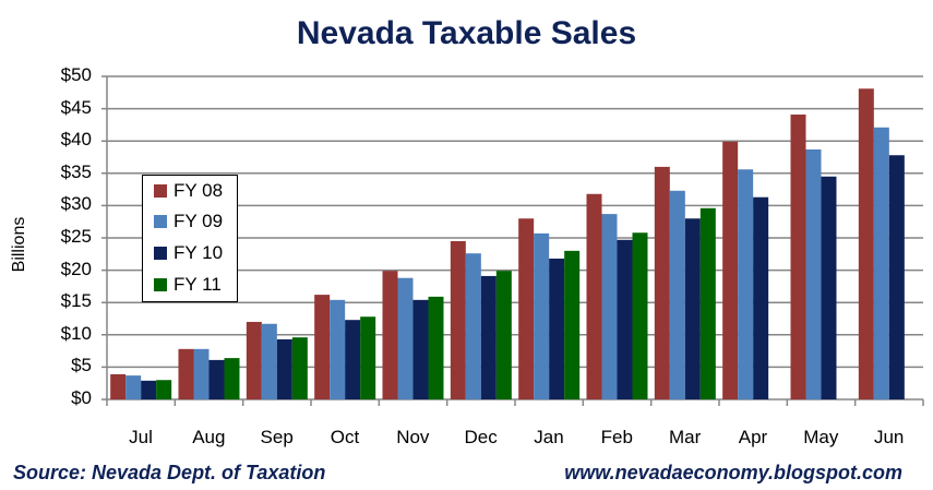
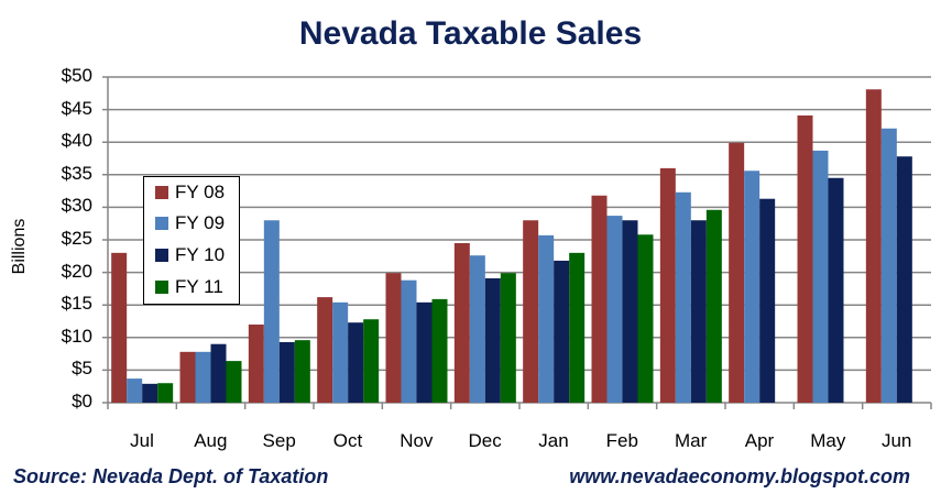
FY 08/Jul: $4 -> $23
FY 10/Aug: $6 -> $9
FY 09/Sep: $12 -> $28
FY 10/Feb: $25 -> $28
